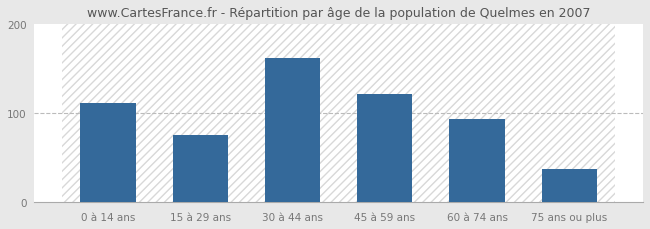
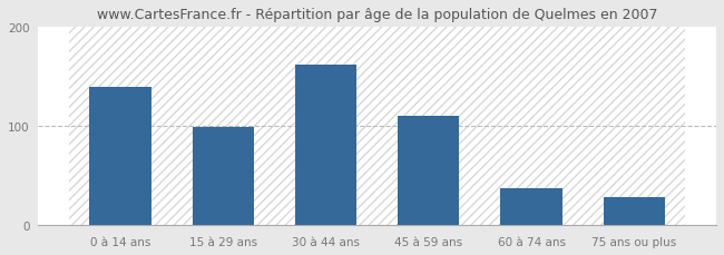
0 à 14 ans: 112 -> 140
15 à 29 ans: 76 -> 99
45 à 59 ans: 122 -> 110
60 à 74 ans: 94 -> 37
75 ans ou plus: 38 -> 28
